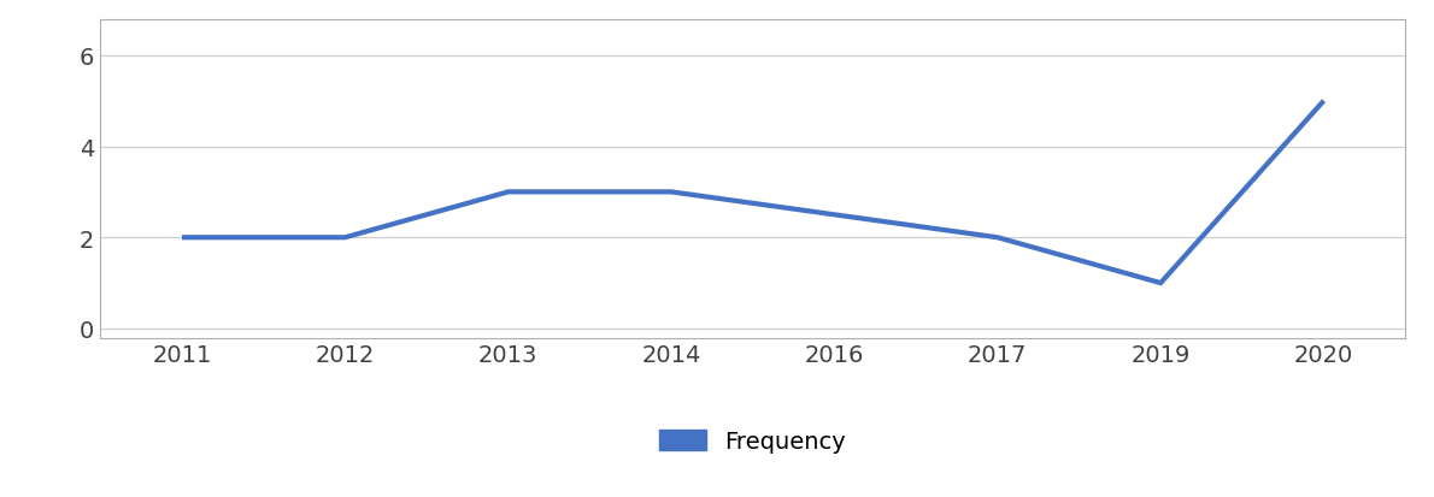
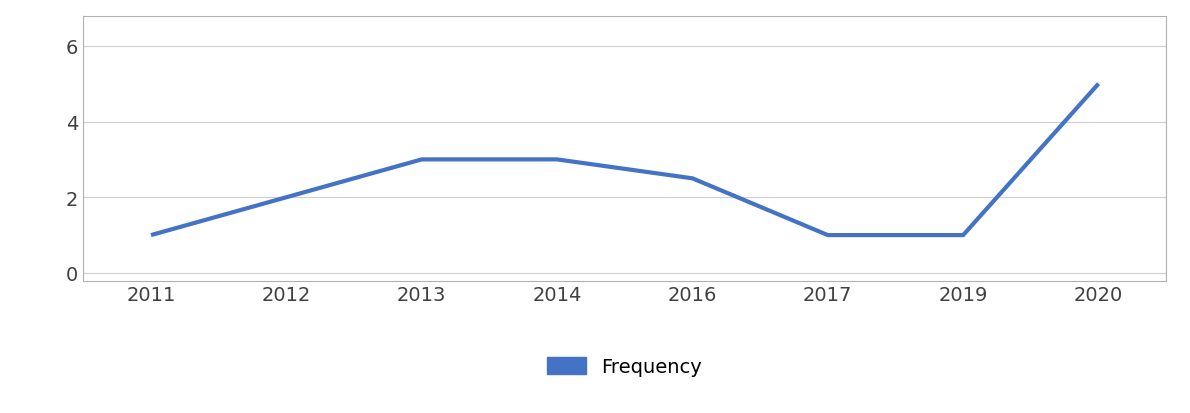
2011: 2.0 -> 1.0
2017: 2.0 -> 1.0
